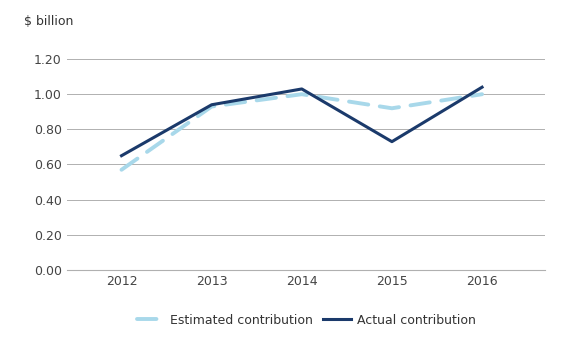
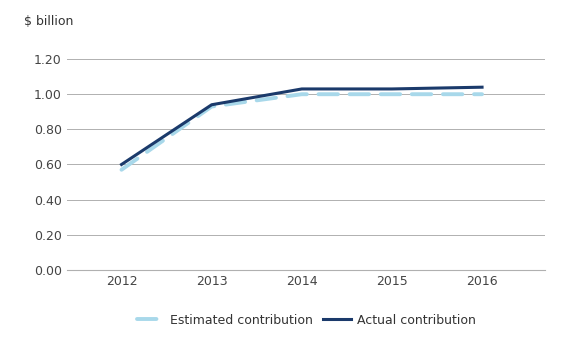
Actual contribution/2012: 0.65 -> 0.60
Estimated contribution/2015: 0.92 -> 1.00
Actual contribution/2015: 0.73 -> 1.03
